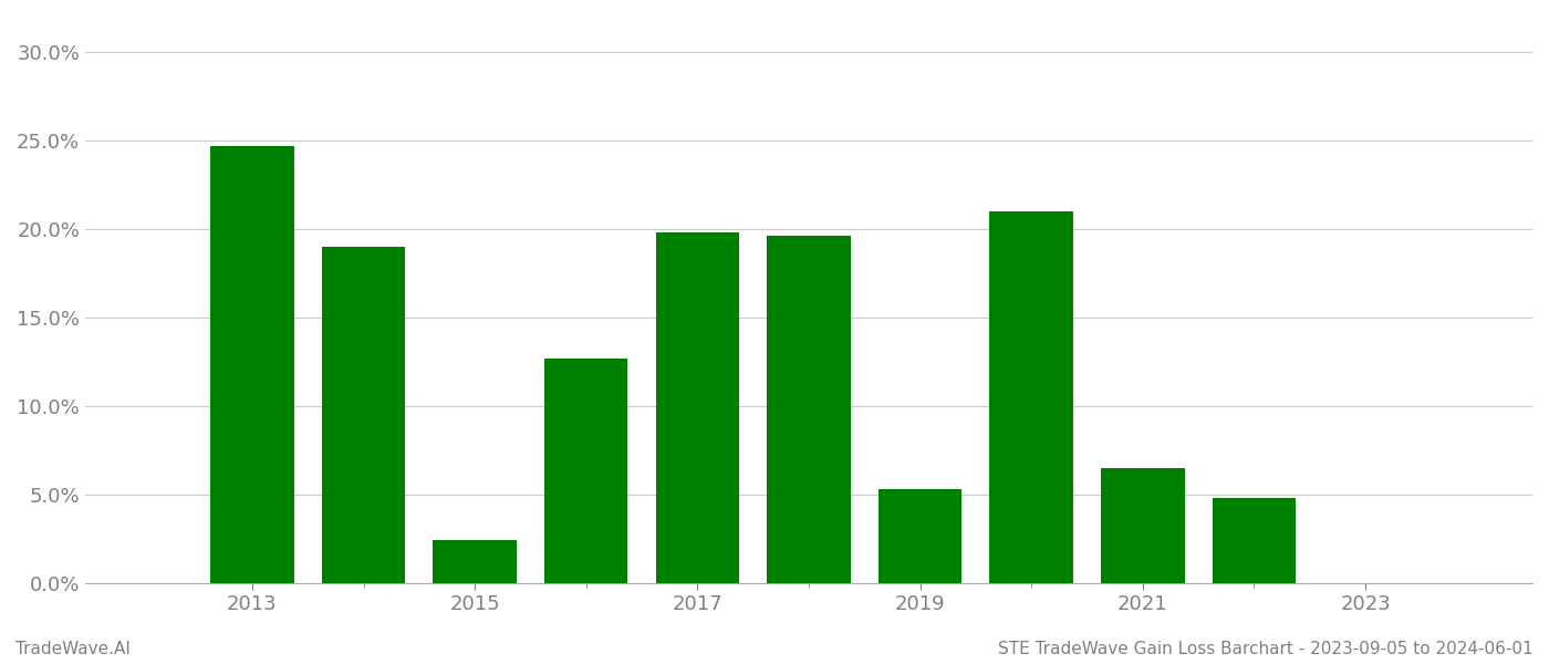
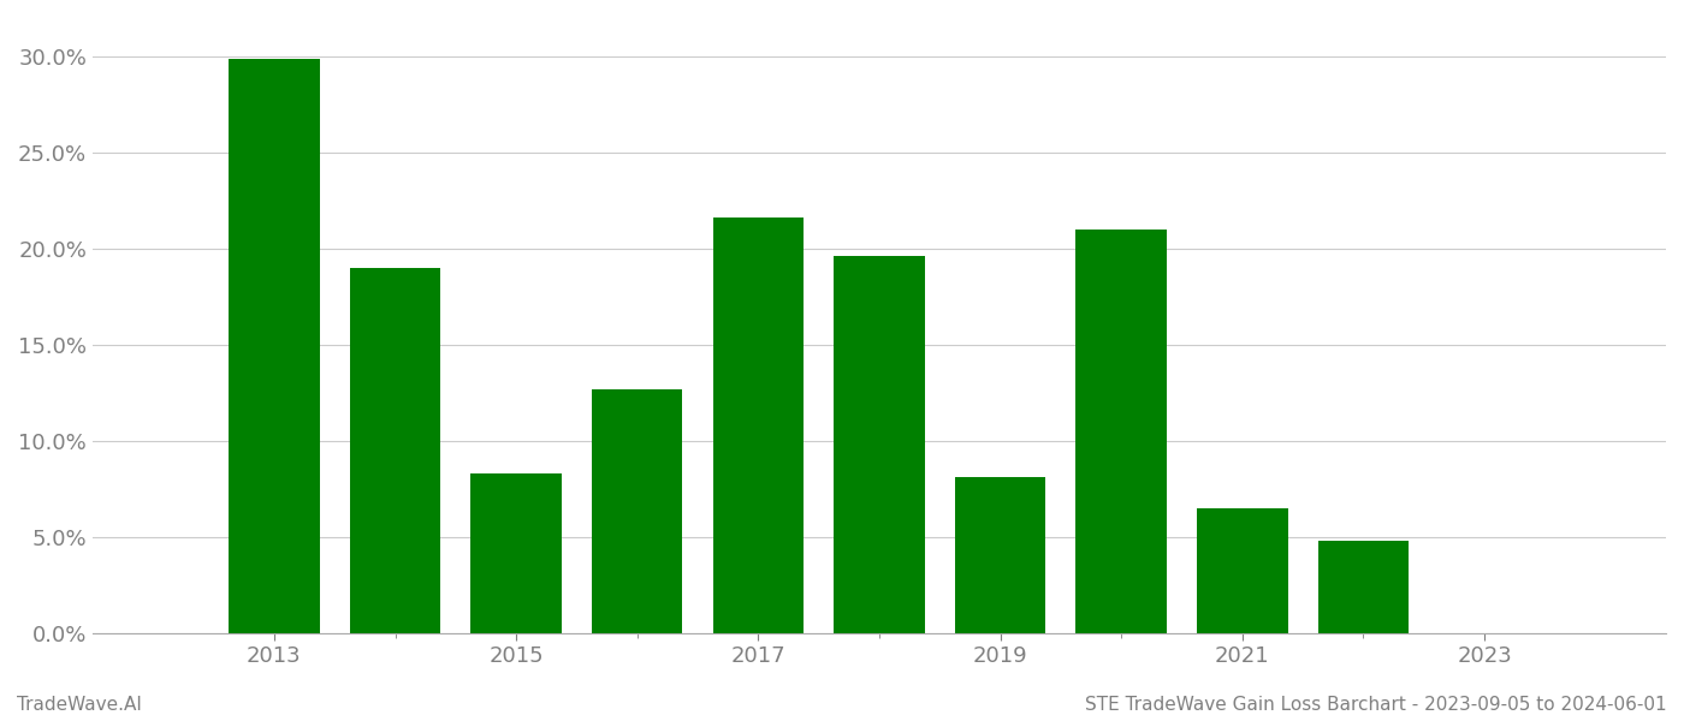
2013: 24.7% -> 29.9%
2015: 2.4% -> 8.3%
2017: 19.8% -> 21.6%
2019: 5.3% -> 8.1%
